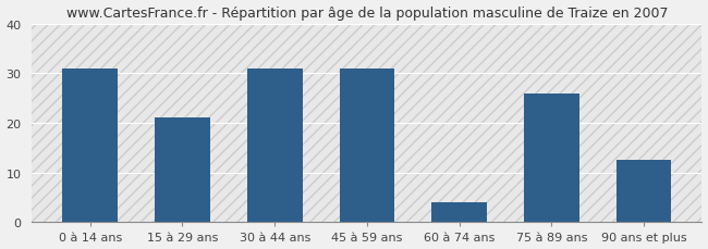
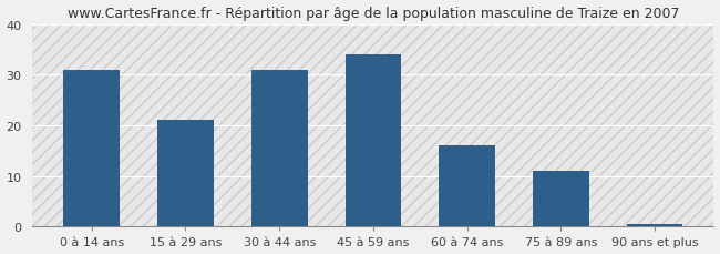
45 à 59 ans: 31.0 -> 34.0
60 à 74 ans: 4.0 -> 16.0
75 à 89 ans: 26.0 -> 11.0
90 ans et plus: 12.5 -> 0.5
